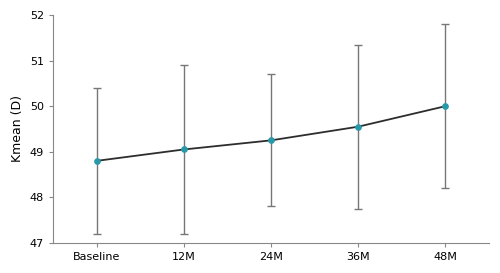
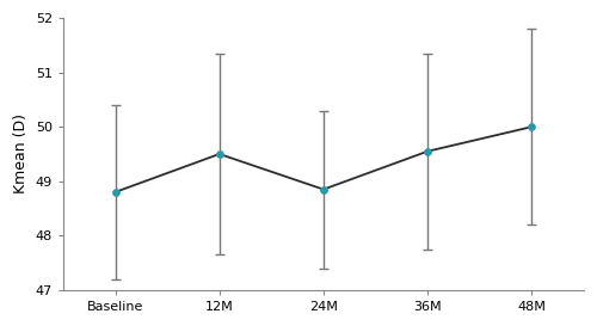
12M: 49.05 -> 49.50
24M: 49.25 -> 48.85
